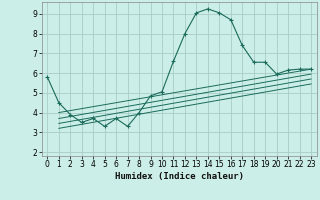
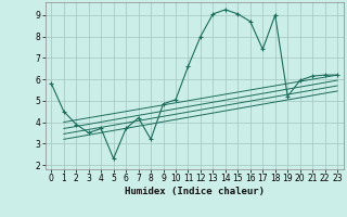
5: 3.3 -> 2.3
7: 3.3 -> 4.2
8: 4.0 -> 3.2
18: 6.5 -> 9.0
19: 6.5 -> 5.2
